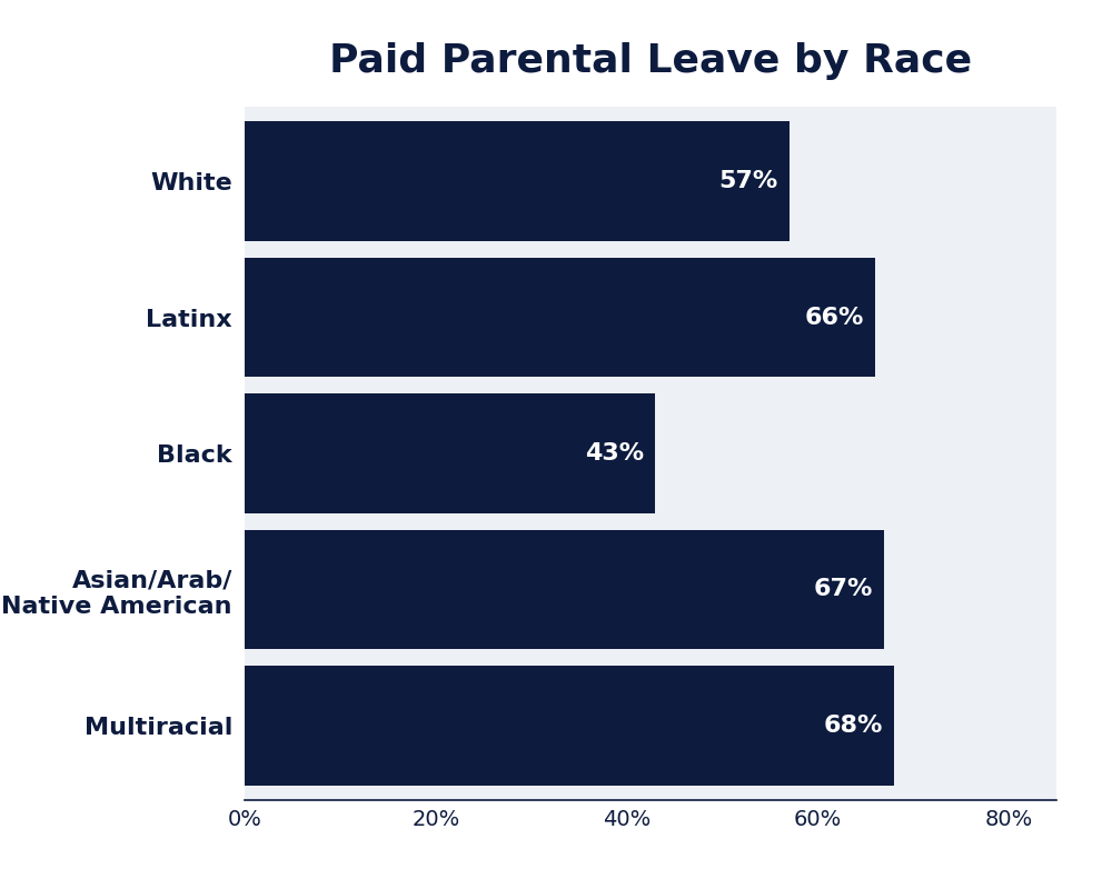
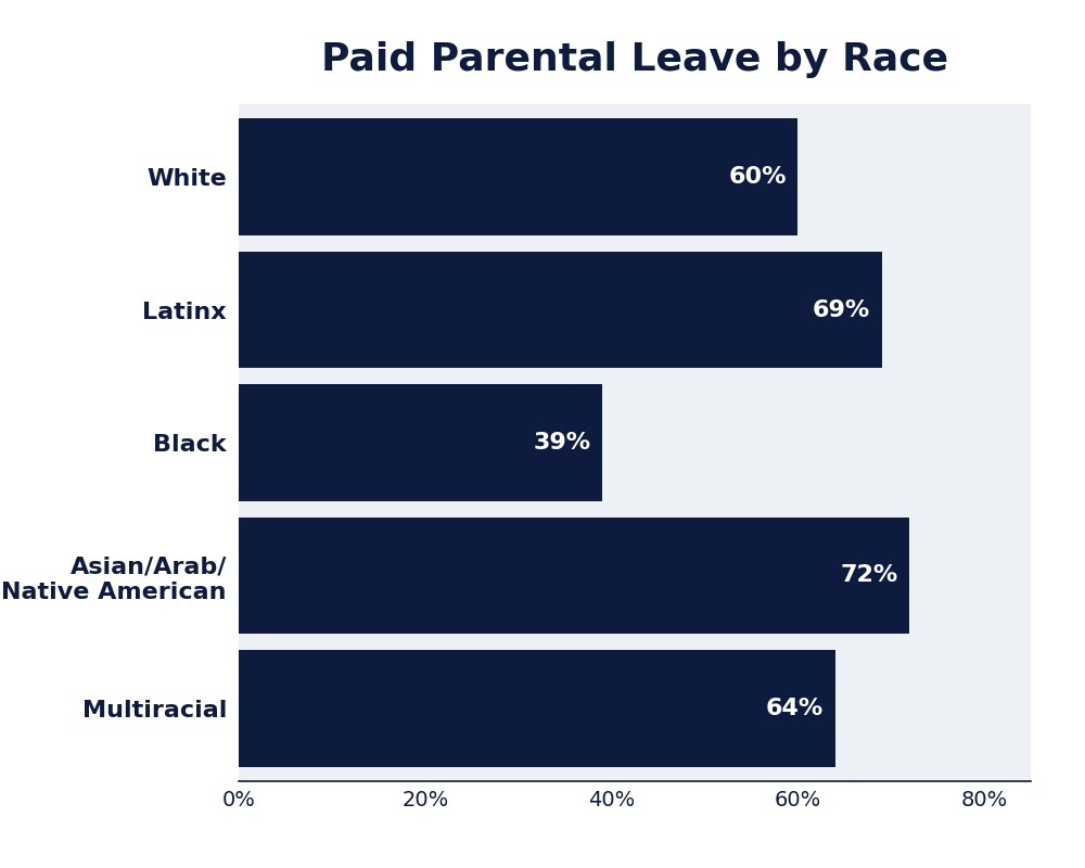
White: 57% -> 60%
Latinx: 66% -> 69%
Black: 43% -> 39%
Asian/Arab/ Native American: 67% -> 72%
Multiracial: 68% -> 64%
